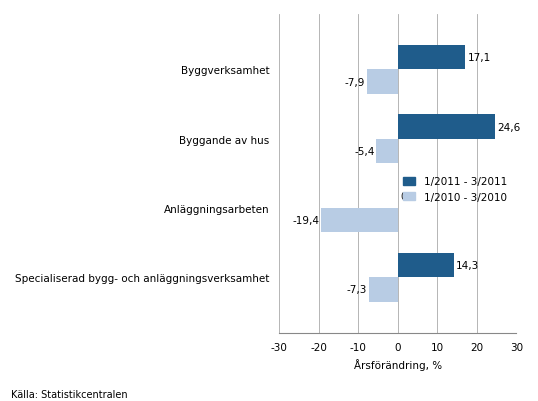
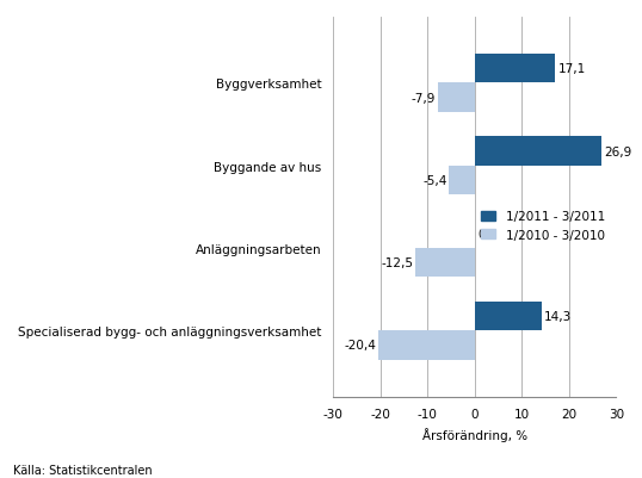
1/2011 - 3/2011/Byggande av hus: 24,6 -> 26,9
1/2010 - 3/2010/Anläggningsarbeten: -19,4 -> -12,5
1/2010 - 3/2010/Specialiserad bygg- och anläggningsverksamhet: -7,3 -> -20,4
